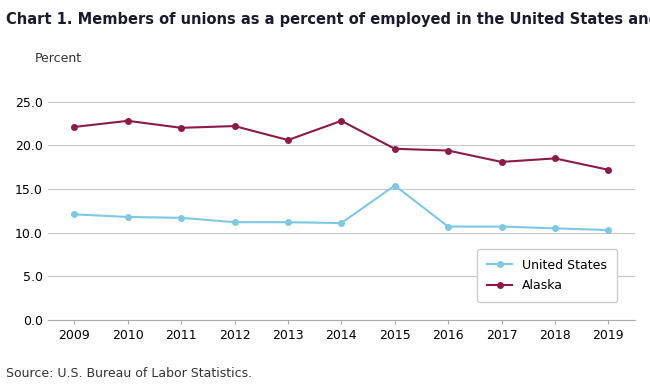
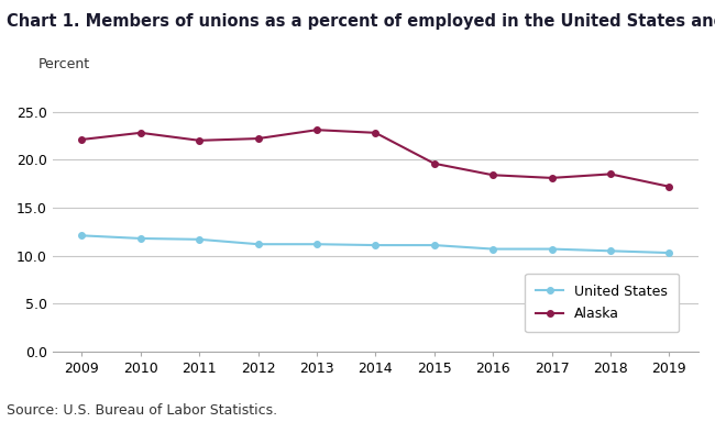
Alaska/2013: 20.6 -> 23.1
United States/2015: 15.4 -> 11.1
Alaska/2016: 19.4 -> 18.4
